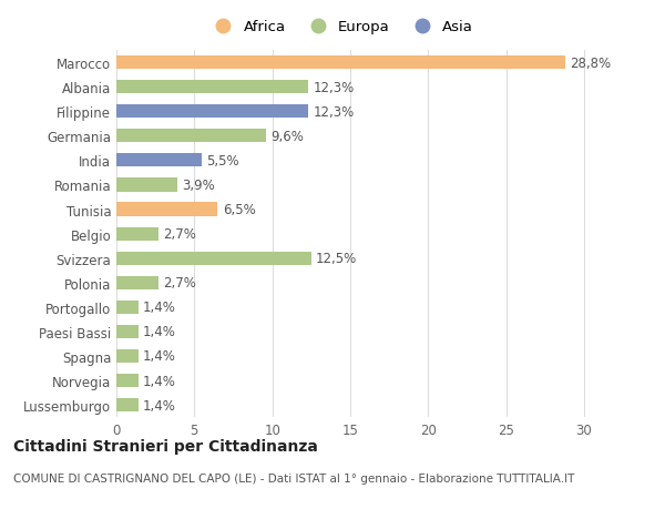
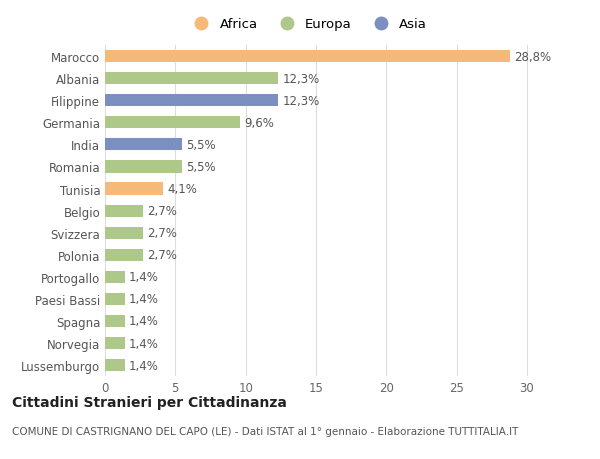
Romania: 3,9% -> 5,5%
Tunisia: 6,5% -> 4,1%
Svizzera: 12,5% -> 2,7%
